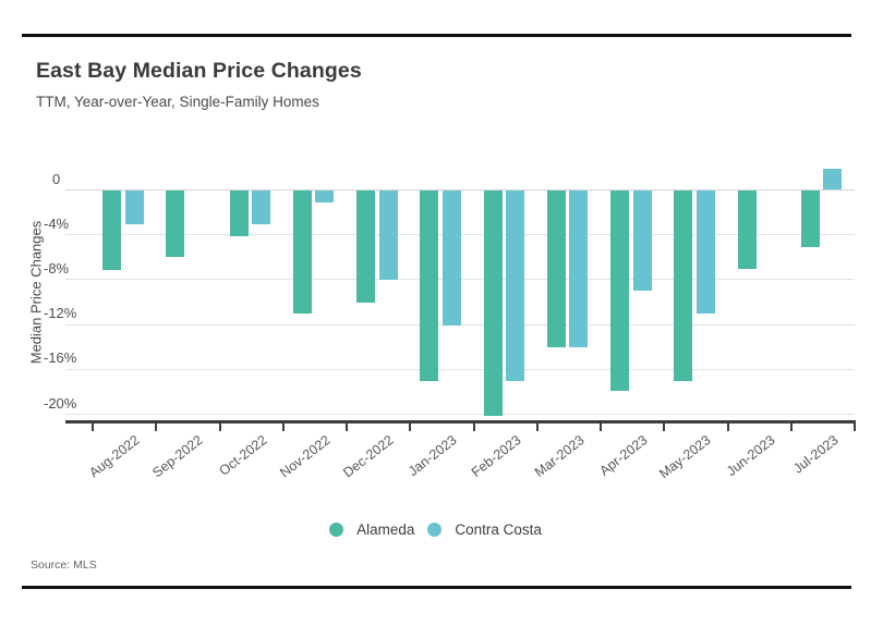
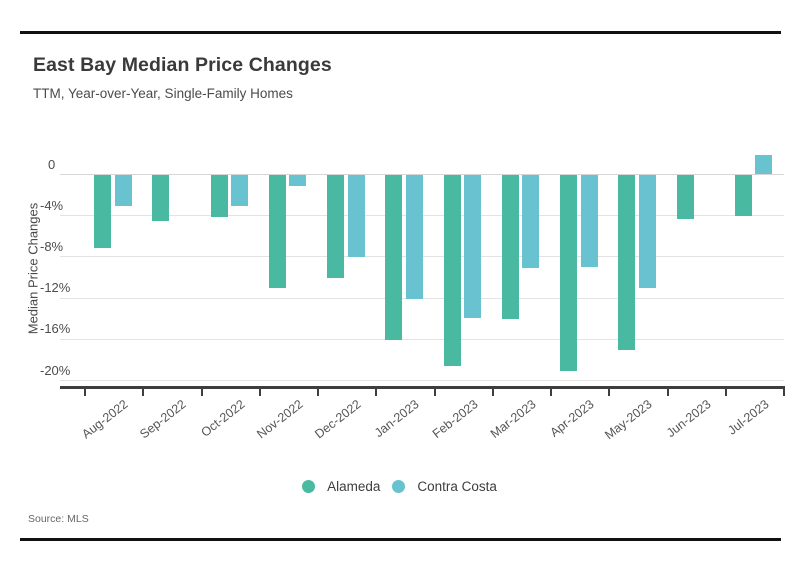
Alameda/Sep-2022: -6.0% -> -4.5%
Alameda/Jan-2023: -17.0% -> -16.1%
Alameda/Feb-2023: -20.1% -> -18.6%
Contra Costa/Feb-2023: -17.0% -> -13.9%
Contra Costa/Mar-2023: -14.0% -> -9.1%
Alameda/Apr-2023: -17.9% -> -19.1%
Alameda/Jun-2023: -7.0% -> -4.3%
Alameda/Jul-2023: -5.1% -> -4.0%
